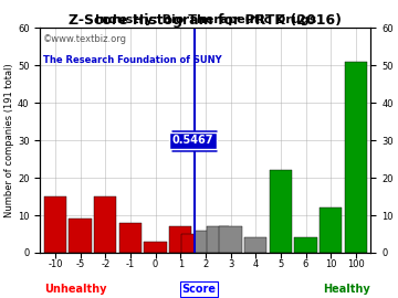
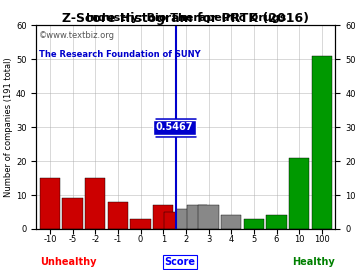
5: 22 -> 3
10: 12 -> 21
